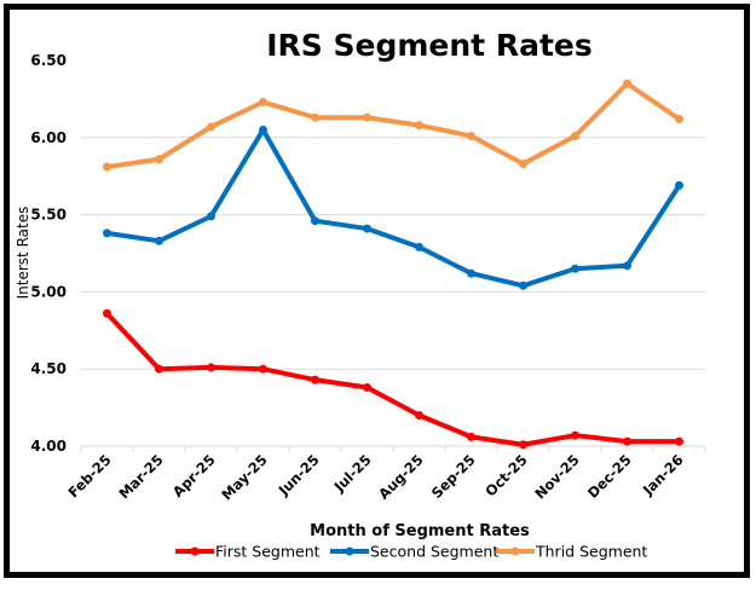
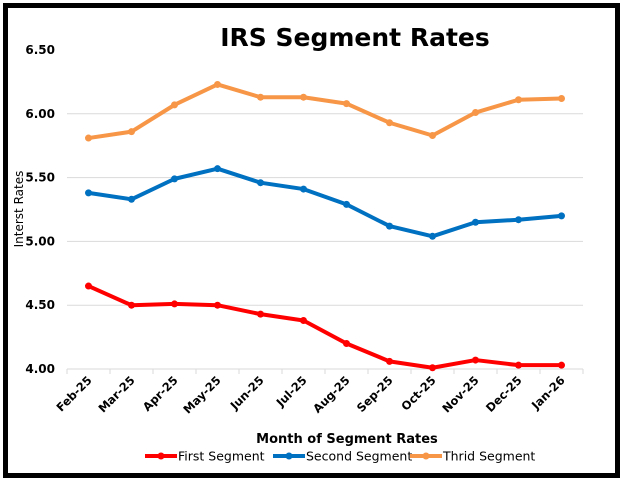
First Segment/Feb-25: 4.86 -> 4.65
Second Segment/May-25: 6.05 -> 5.57
Thrid Segment/Sep-25: 6.01 -> 5.93
Thrid Segment/Dec-25: 6.35 -> 6.11
Second Segment/Jan-26: 5.69 -> 5.20
